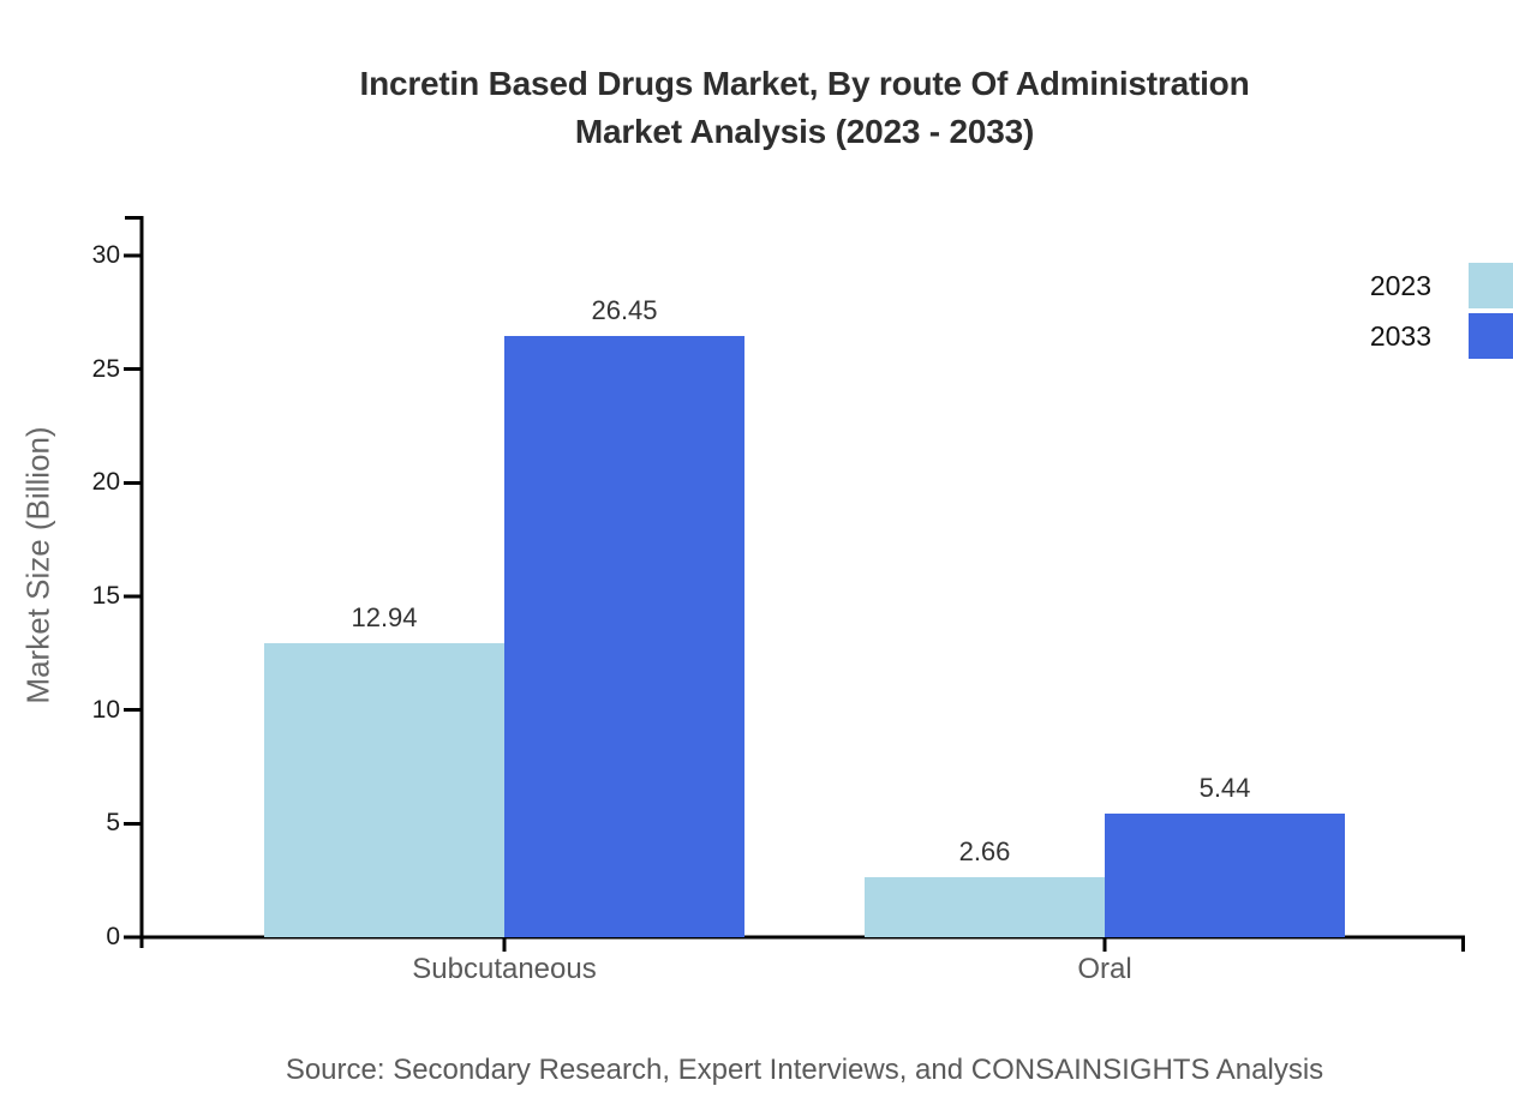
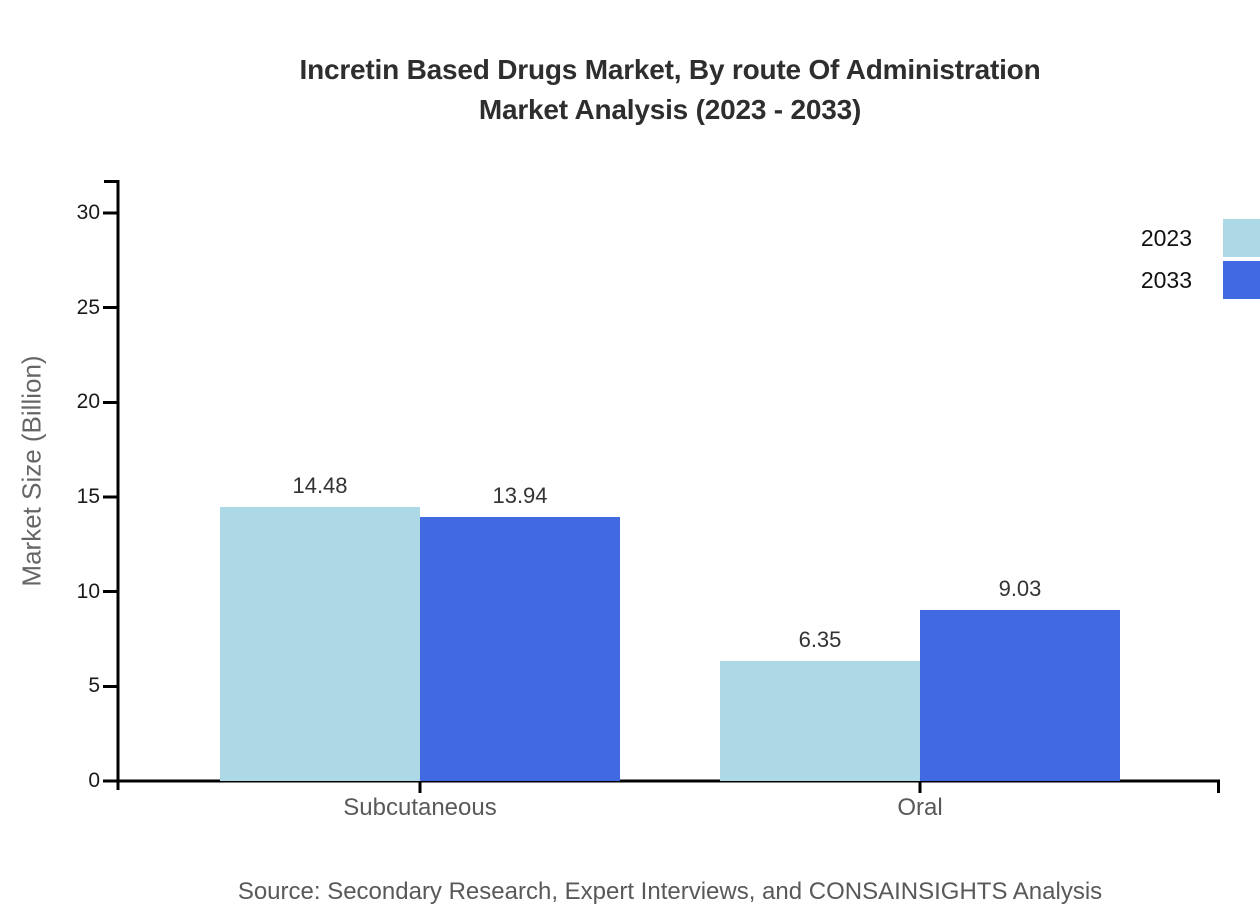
2023/Subcutaneous: 12.94 -> 14.48
2033/Subcutaneous: 26.45 -> 13.94
2023/Oral: 2.66 -> 6.35
2033/Oral: 5.44 -> 9.03
